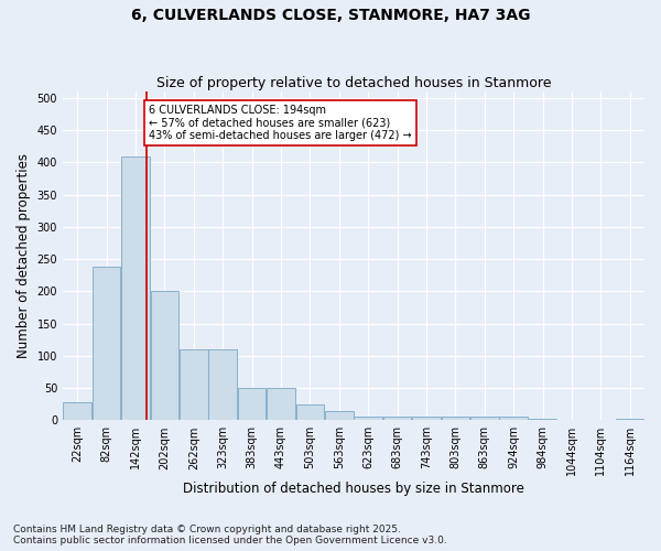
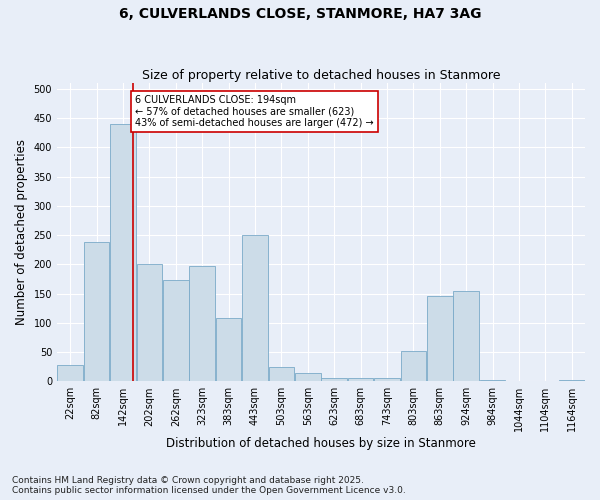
142sqm: 410 -> 440
262sqm: 110 -> 174
323sqm: 110 -> 198
383sqm: 50 -> 108
443sqm: 50 -> 250
803sqm: 5 -> 52
863sqm: 5 -> 146
924sqm: 5 -> 154
